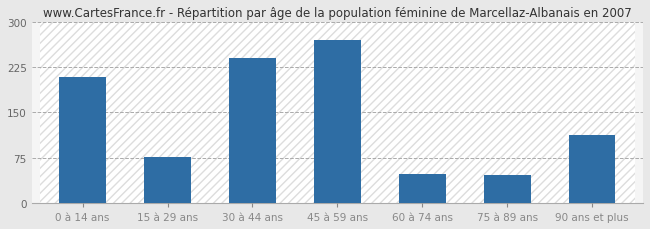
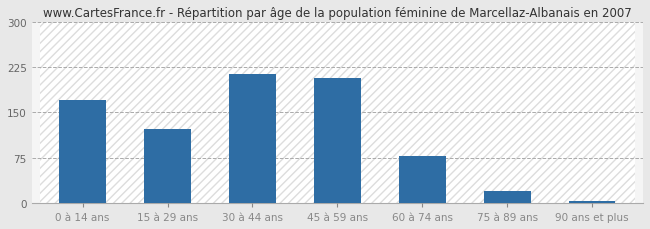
0 à 14 ans: 208 -> 170
15 à 29 ans: 76 -> 123
30 à 44 ans: 240 -> 213
45 à 59 ans: 270 -> 207
60 à 74 ans: 48 -> 78
75 à 89 ans: 46 -> 20
90 ans et plus: 112 -> 4
